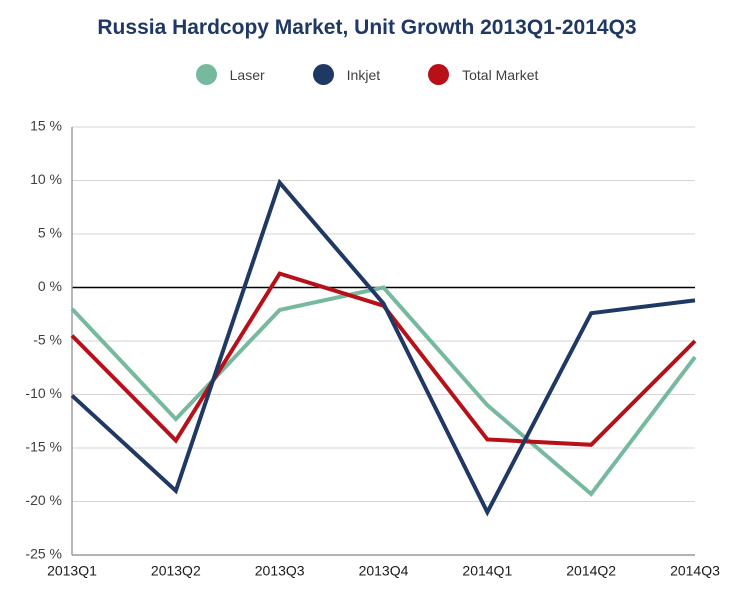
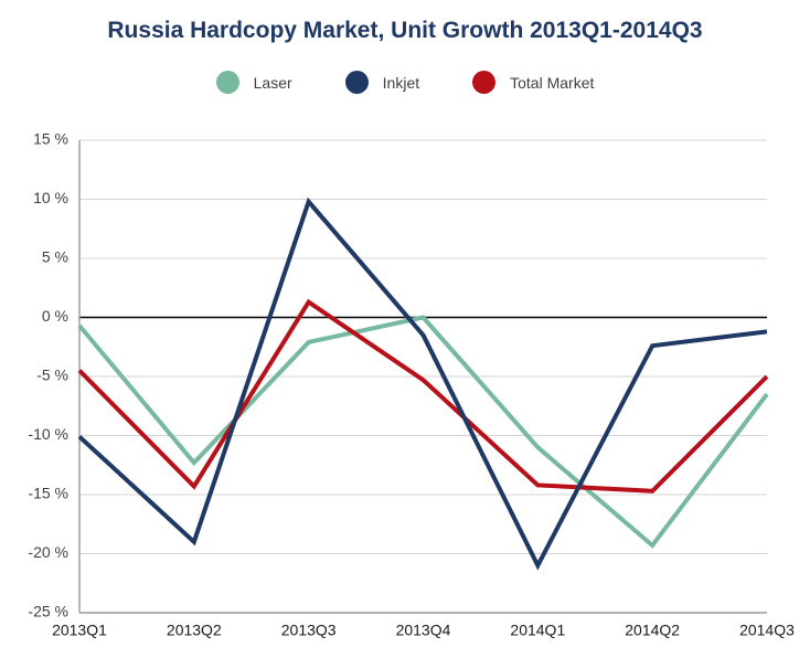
Laser/2013Q1: -2.0% -> -0.7%
Total Market/2013Q4: -1.7% -> -5.3%
